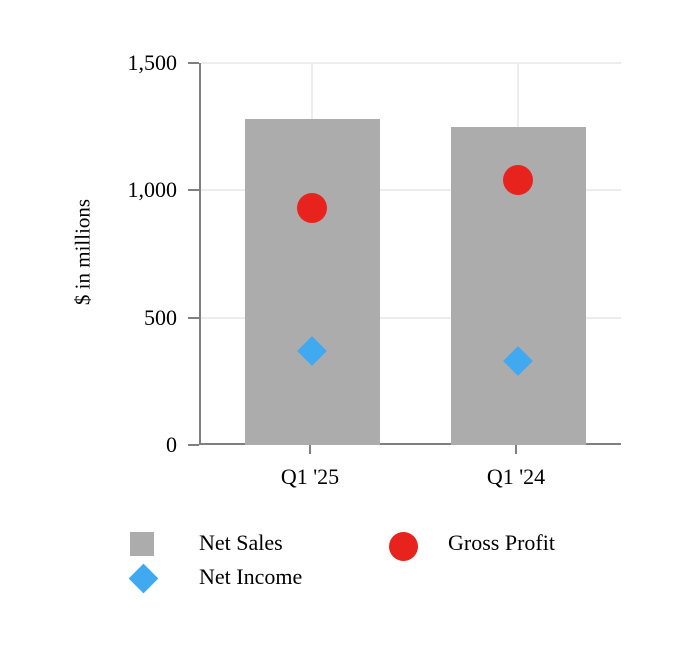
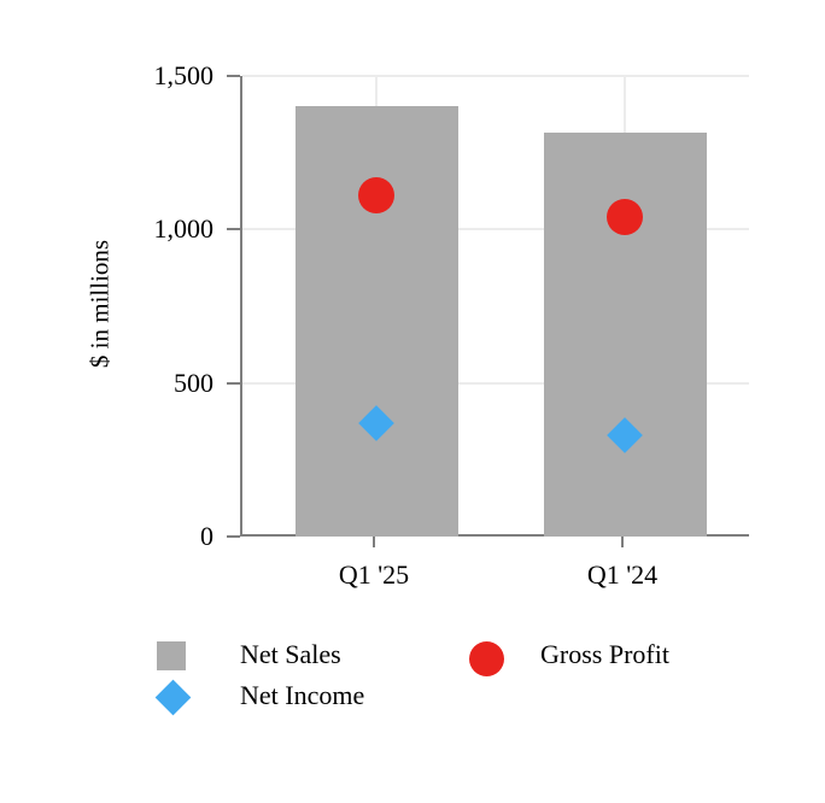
Net Sales/Q1 '25: 1280 -> 1400
Gross Profit/Q1 '25: 930 -> 1110
Net Sales/Q1 '24: 1250 -> 1320
